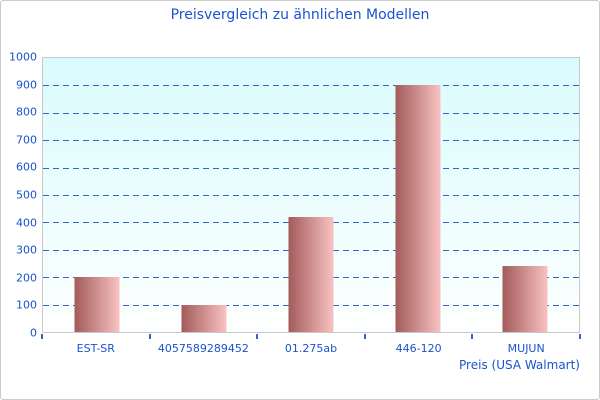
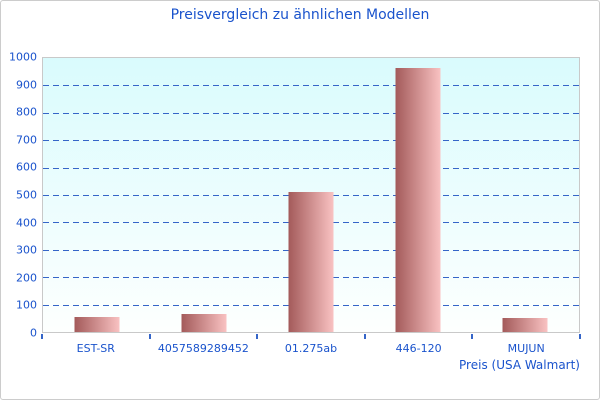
EST-SR: 200 -> 60
4057589289452: 100 -> 60
01.275ab: 420 -> 510
446-120: 900 -> 960
MUJUN: 240 -> 50
